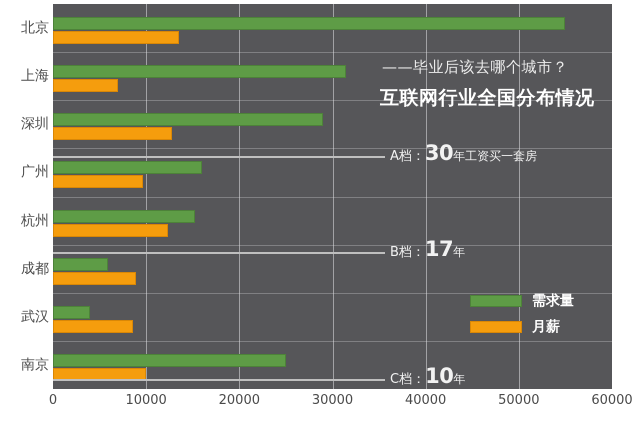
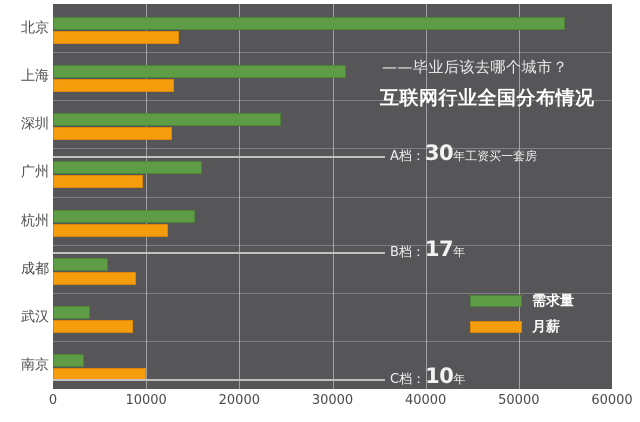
月薪/上海: 7000 -> 13000
需求量/深圳: 29000 -> 24000
需求量/南京: 25000 -> 3000
